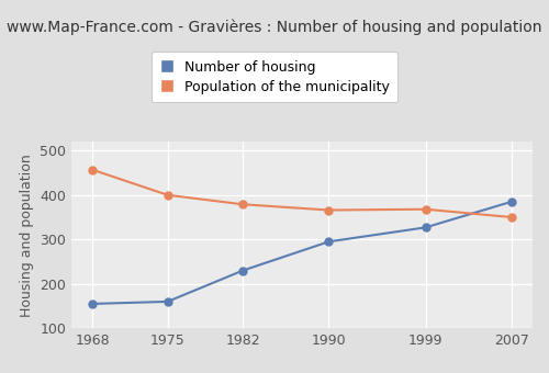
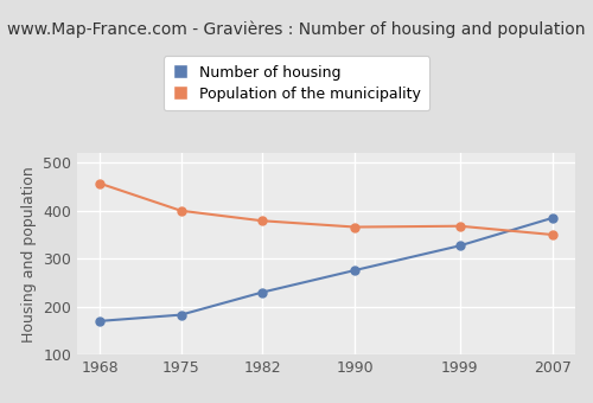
Number of housing/1968: 155 -> 170
Number of housing/1975: 160 -> 183
Number of housing/1990: 295 -> 276
